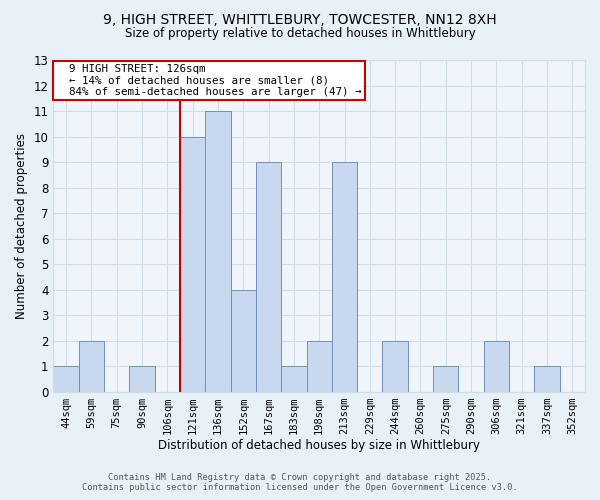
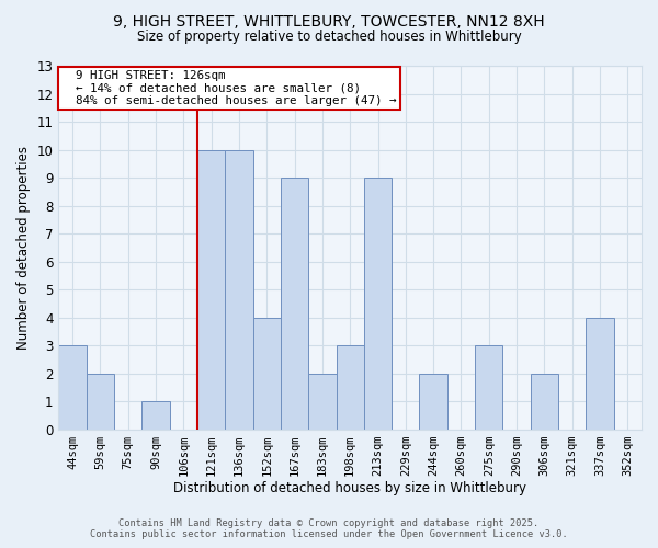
44sqm: 1 -> 3
136sqm: 11 -> 10
183sqm: 1 -> 2
198sqm: 2 -> 3
275sqm: 1 -> 3
337sqm: 1 -> 4
